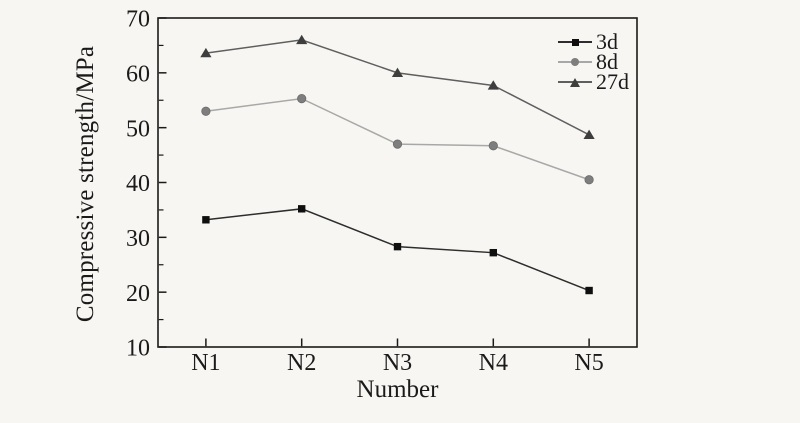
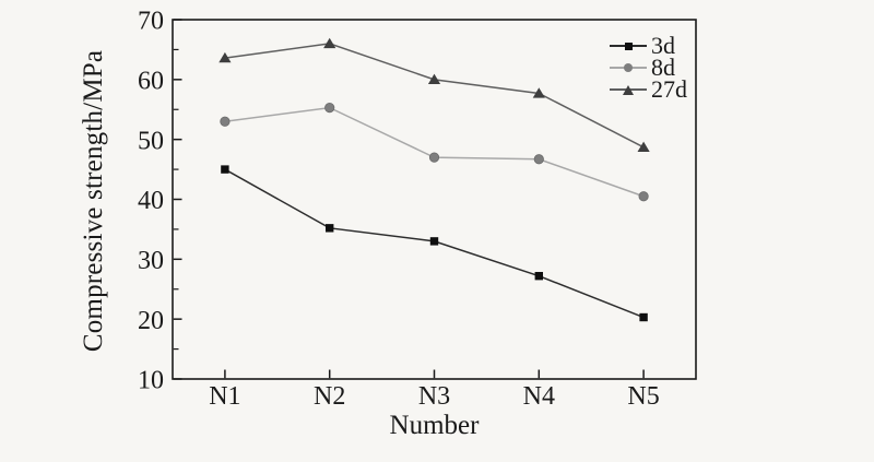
3d/N1: 33 -> 45
3d/N3: 28 -> 33
